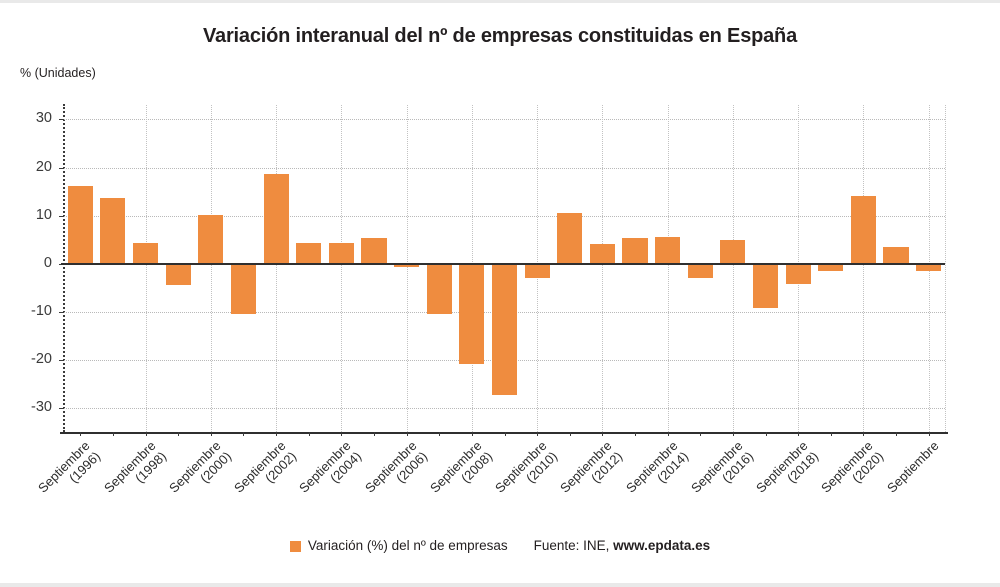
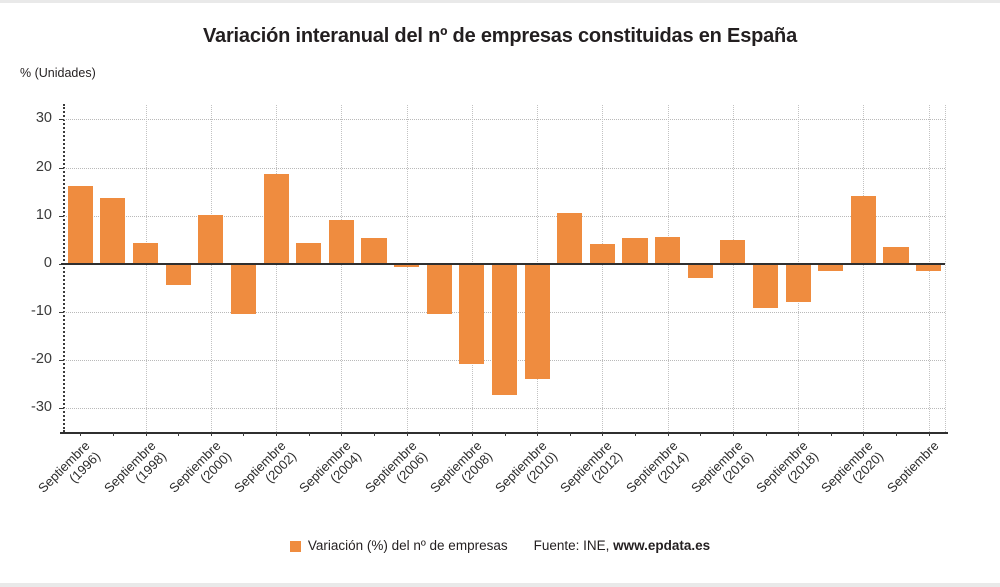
Septiembre (2004): 4 -> 9
Septiembre (2010): -3 -> -24
Septiembre (2018): -4 -> -8
